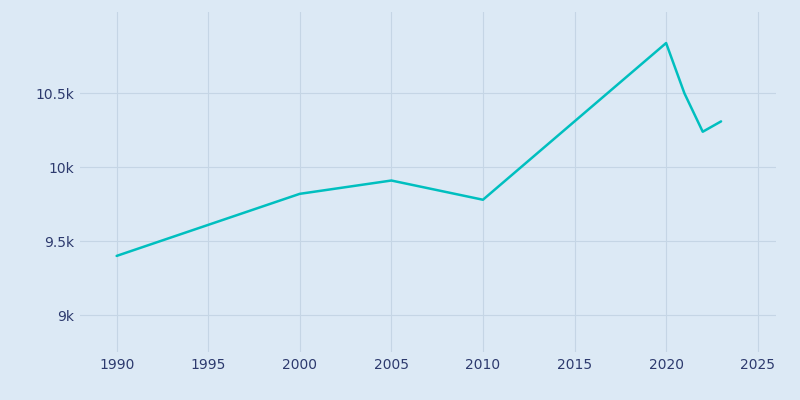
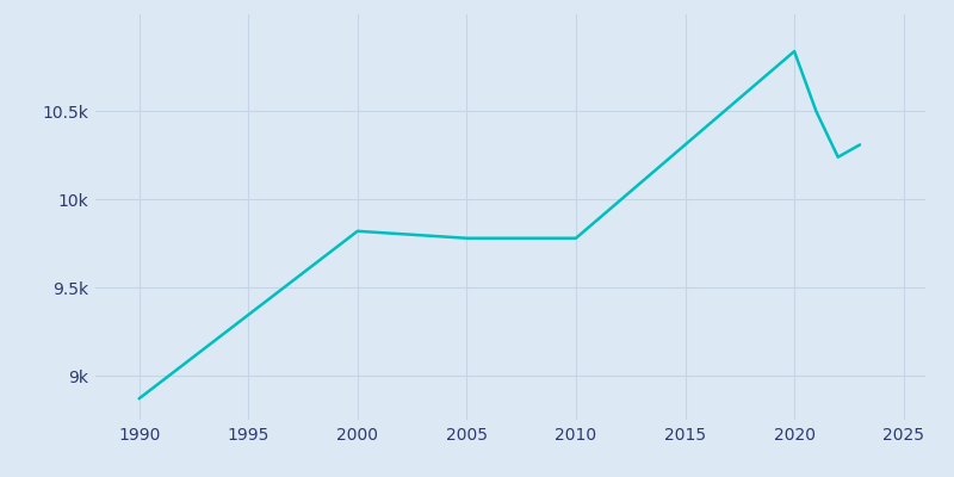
1990: 9.40k -> 8.87k
2005: 9.91k -> 9.78k
